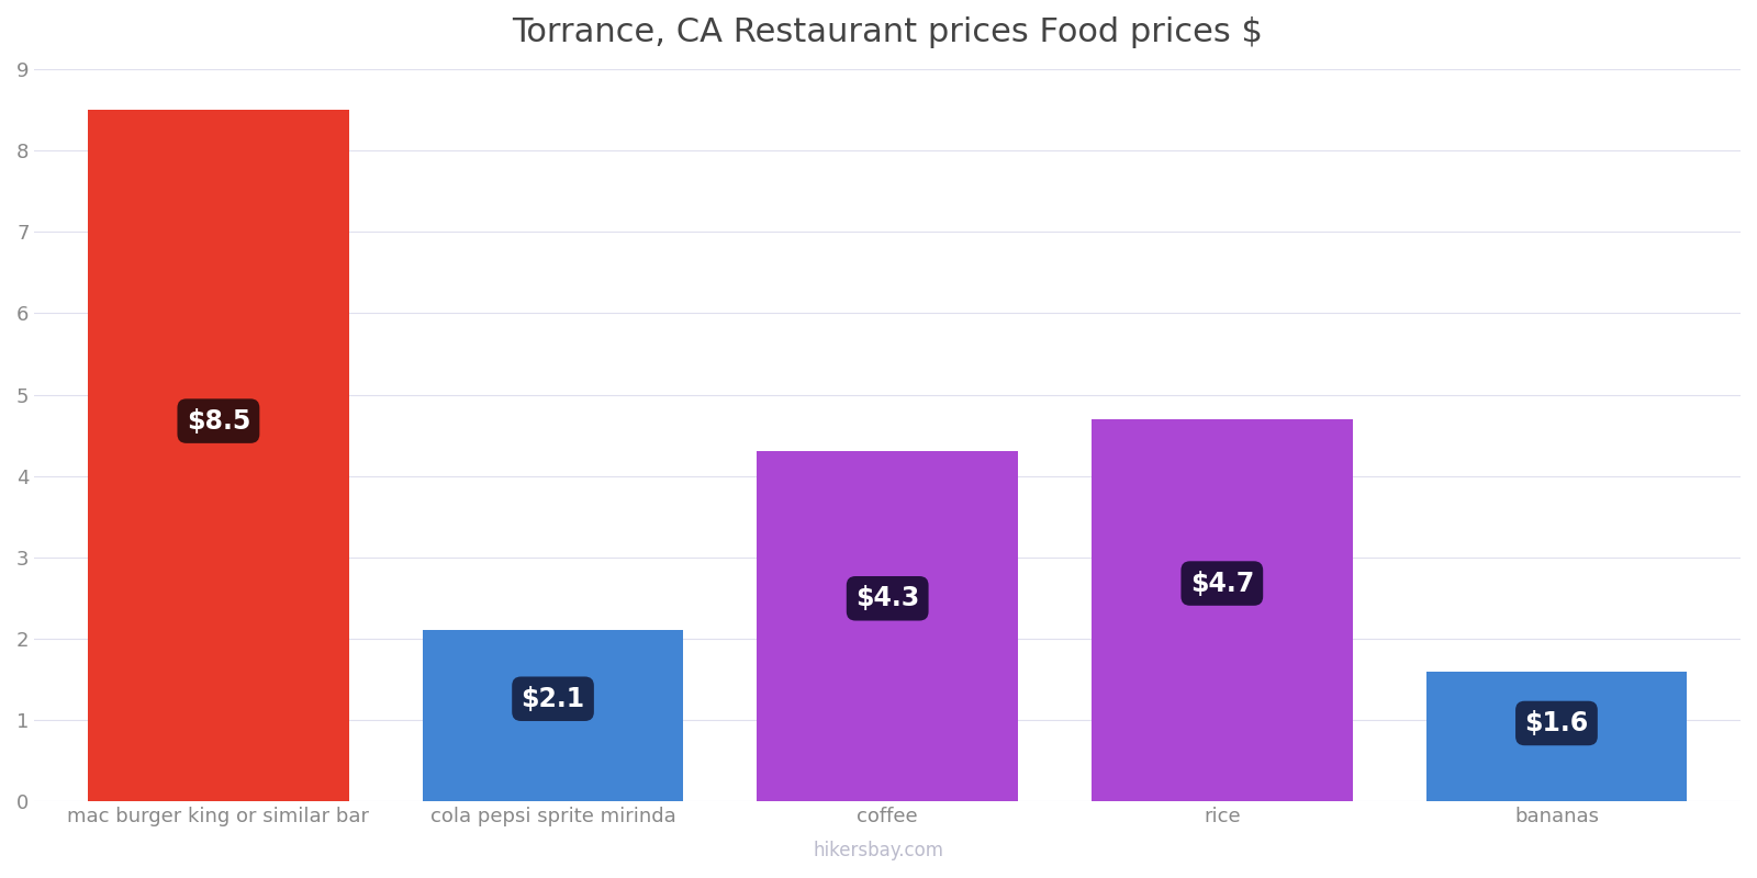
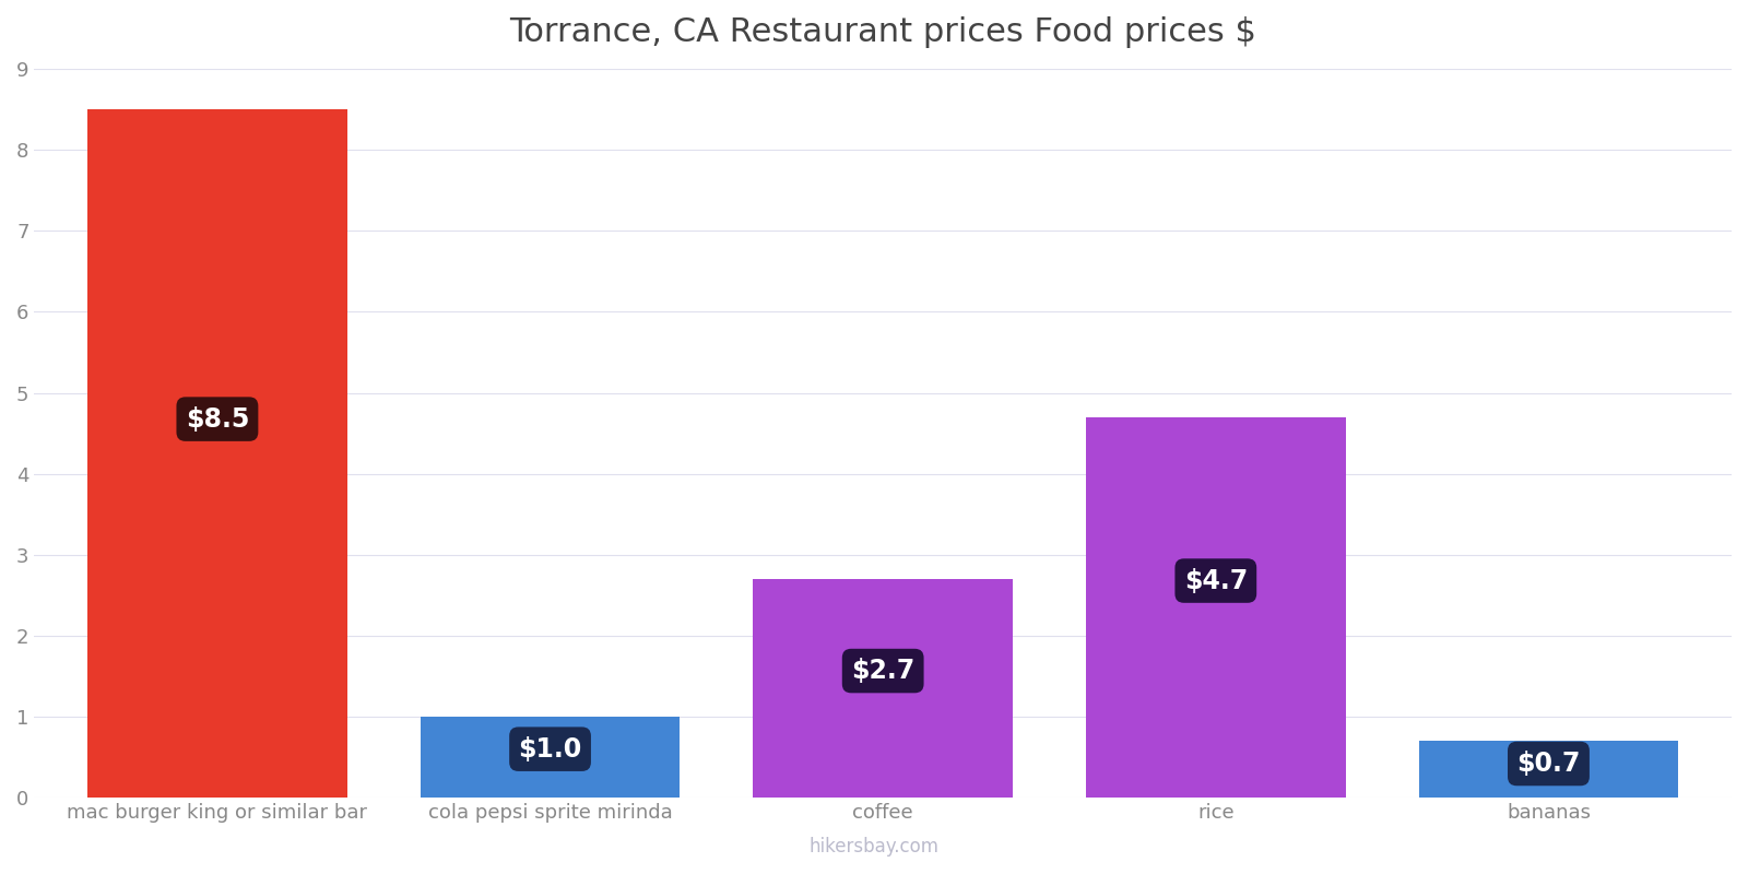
cola pepsi sprite mirinda: $2.1 -> $1.0
coffee: $4.3 -> $2.7
bananas: $1.6 -> $0.7
